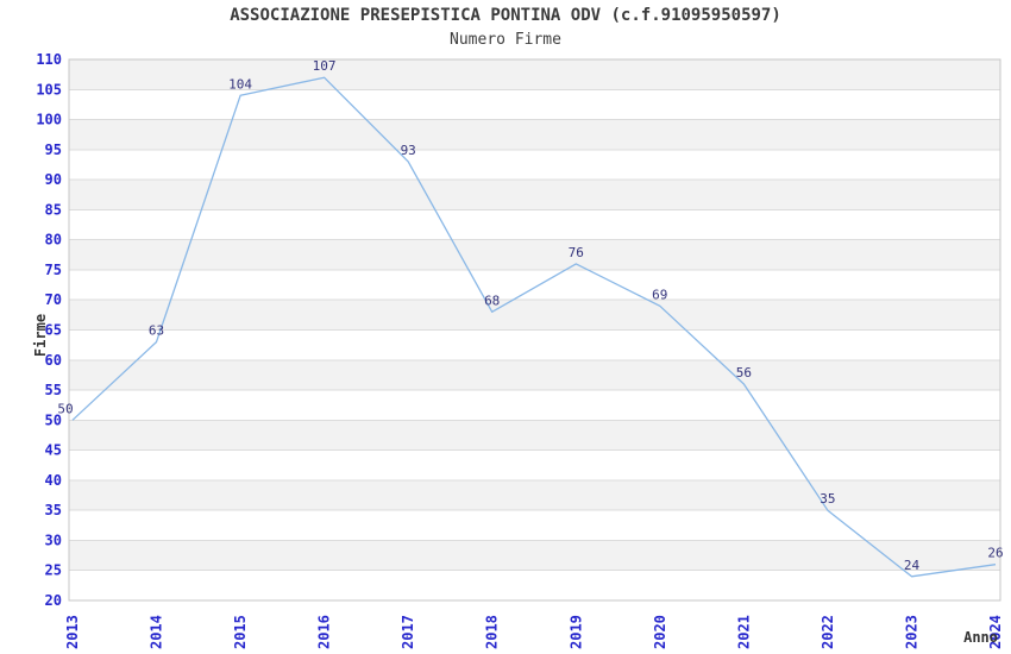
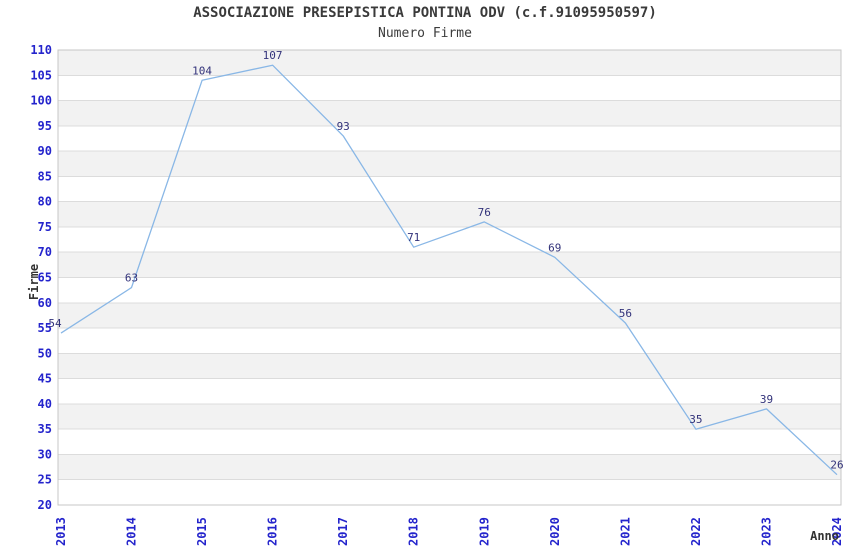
2013: 50 -> 54
2018: 68 -> 71
2023: 24 -> 39
